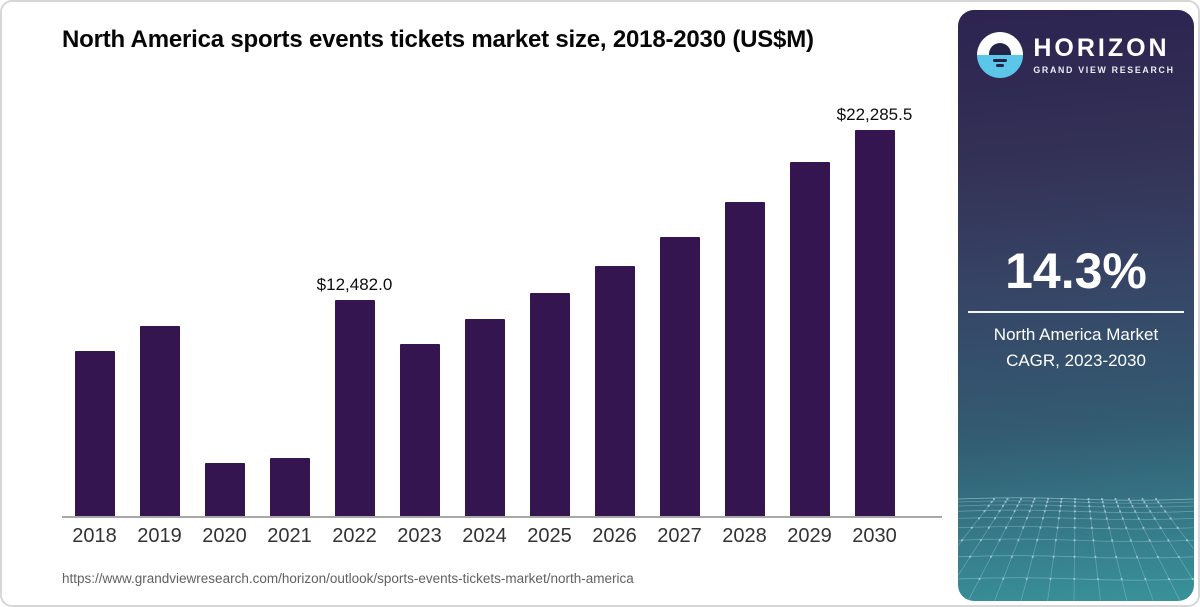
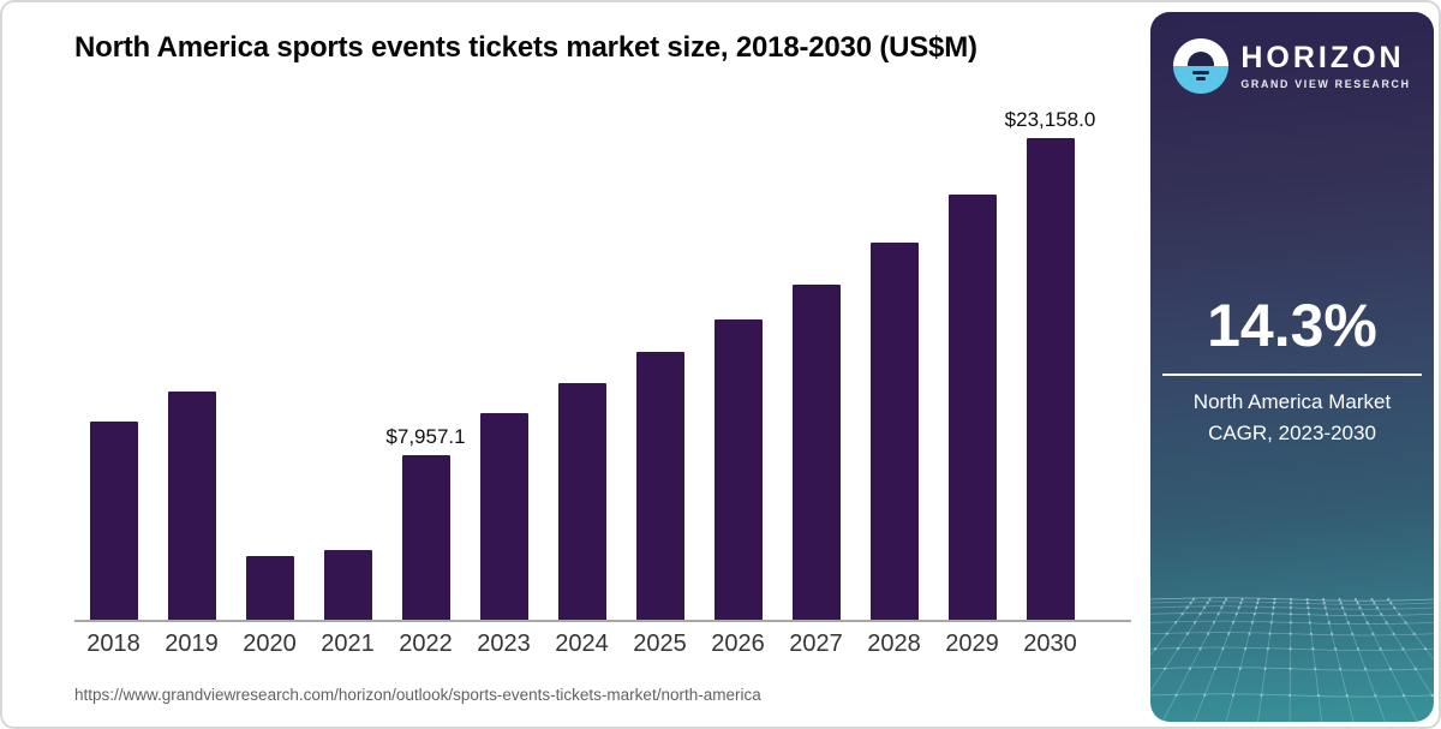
2022: $12,482.0 -> $7,957.1
2030: $22,285.5 -> $23,158.0
